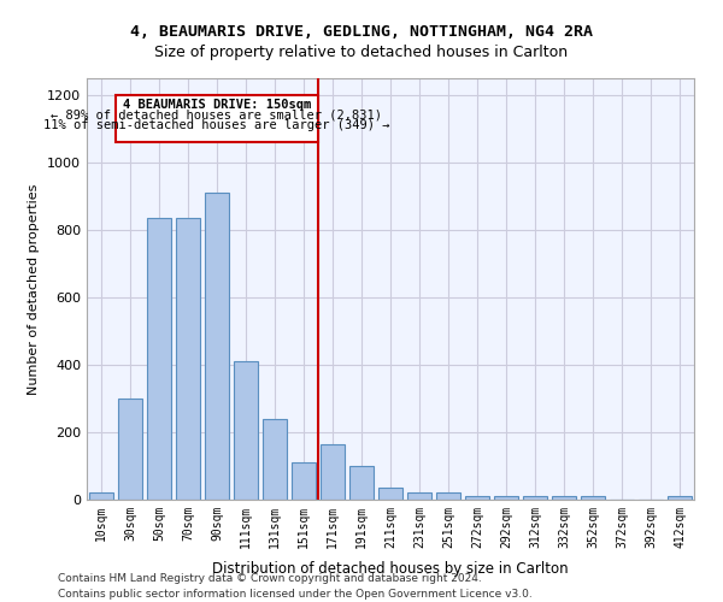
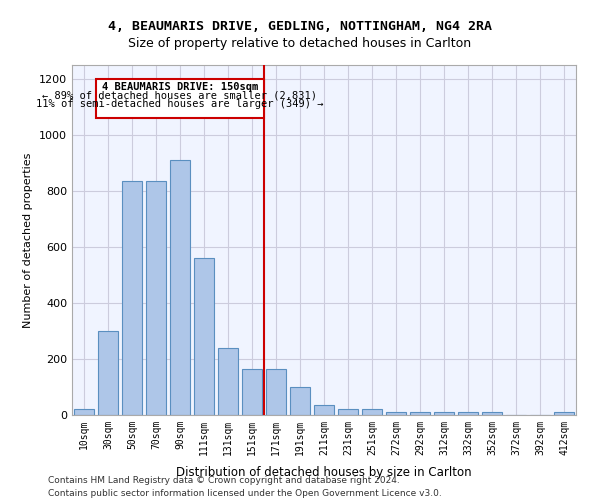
111sqm: 410 -> 560
151sqm: 110 -> 165
